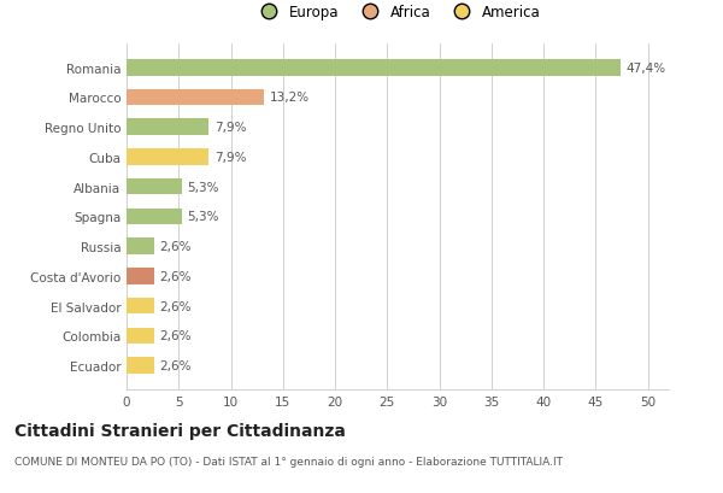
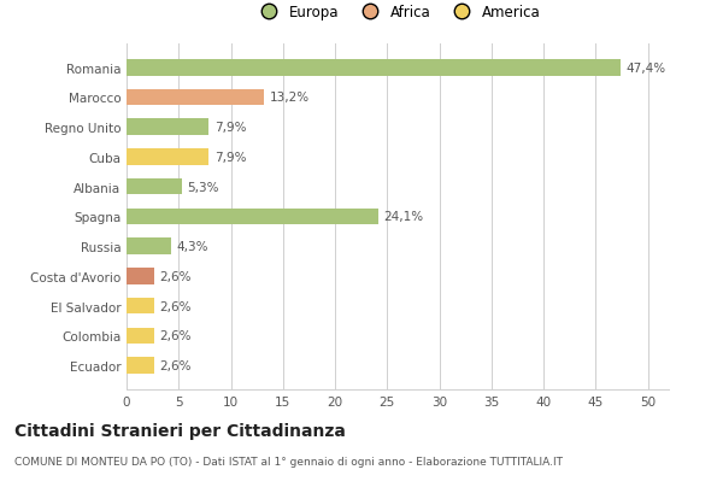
Spagna: 5,3% -> 24,1%
Russia: 2,6% -> 4,3%
